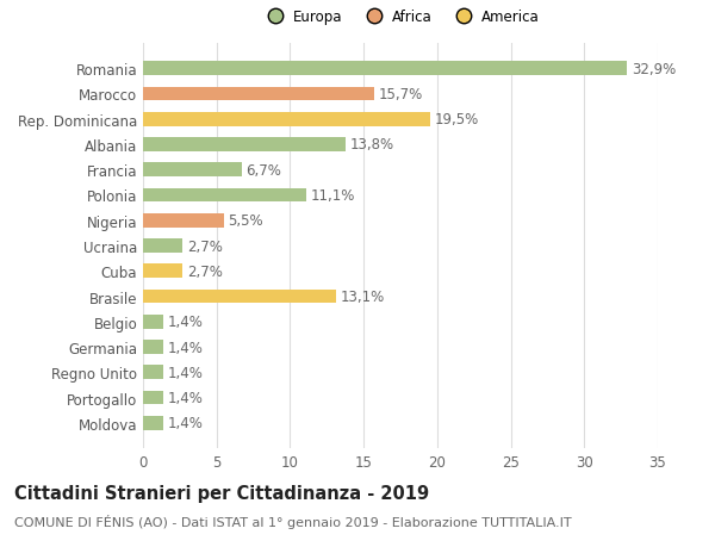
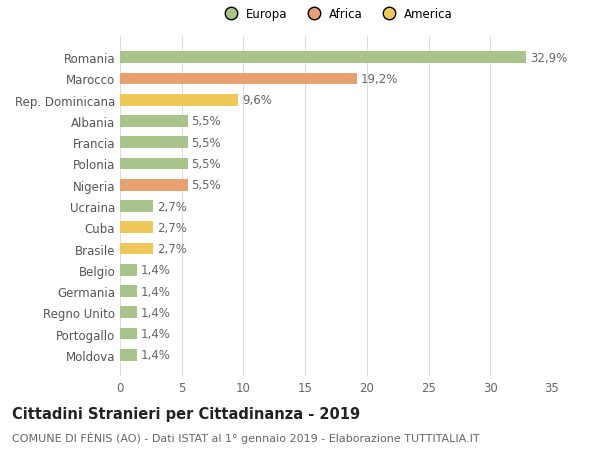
Marocco: 15,7% -> 19,2%
Rep. Dominicana: 19,5% -> 9,6%
Albania: 13,8% -> 5,5%
Francia: 6,7% -> 5,5%
Polonia: 11,1% -> 5,5%
Brasile: 13,1% -> 2,7%
